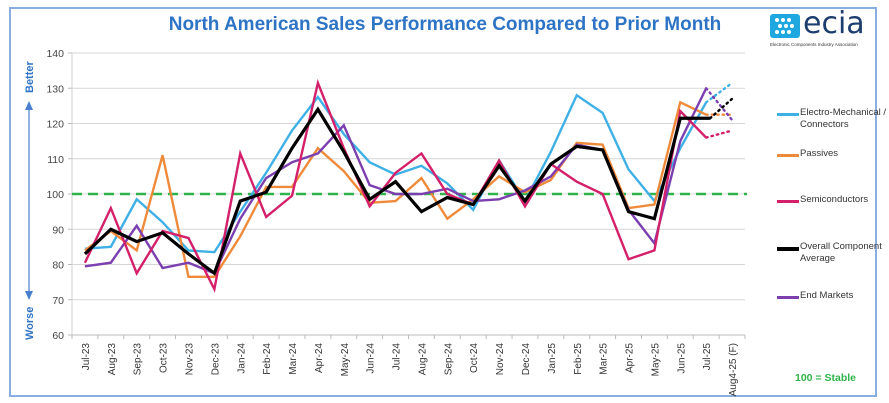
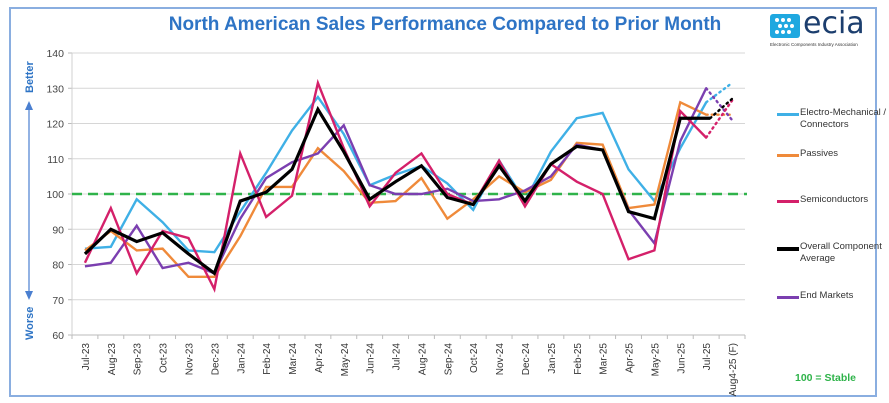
Passives/Oct-23: 111 -> 84
Overall Component Average/Mar-24: 113 -> 107
Electro-Mechanical / Connectors/Jun-24: 109 -> 102
Overall Component Average/Aug-24: 95 -> 108
Electro-Mechanical / Connectors/Feb-25: 128 -> 122
Semiconductors/Aug4-25 (F): 118 -> 126
